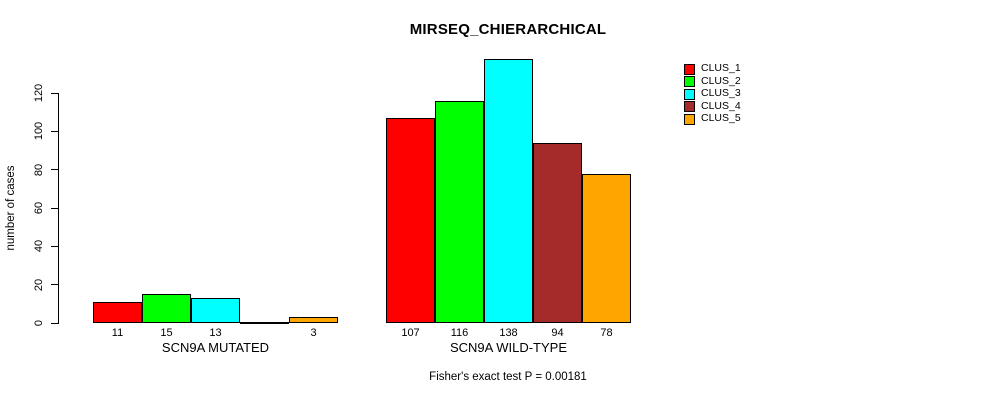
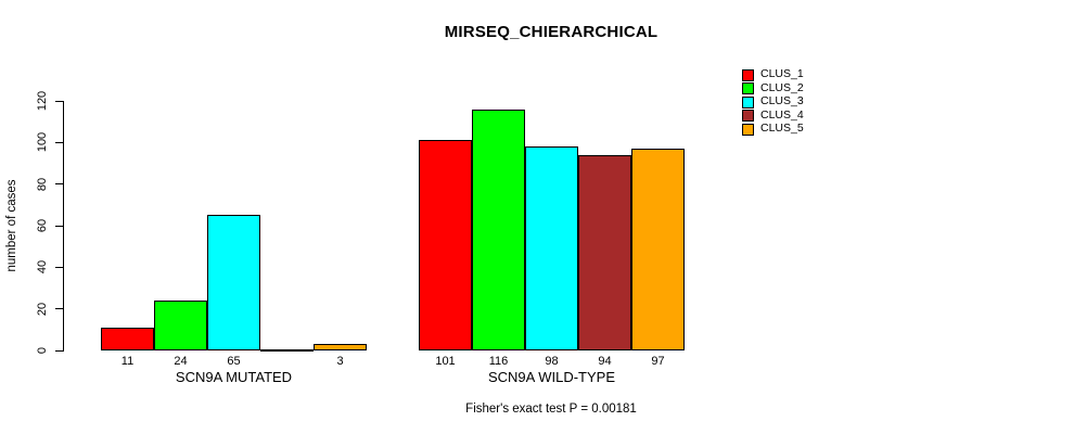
CLUS_2/SCN9A MUTATED: 15 -> 24
CLUS_3/SCN9A MUTATED: 13 -> 65
CLUS_1/SCN9A WILD-TYPE: 107 -> 101
CLUS_3/SCN9A WILD-TYPE: 138 -> 98
CLUS_5/SCN9A WILD-TYPE: 78 -> 97
